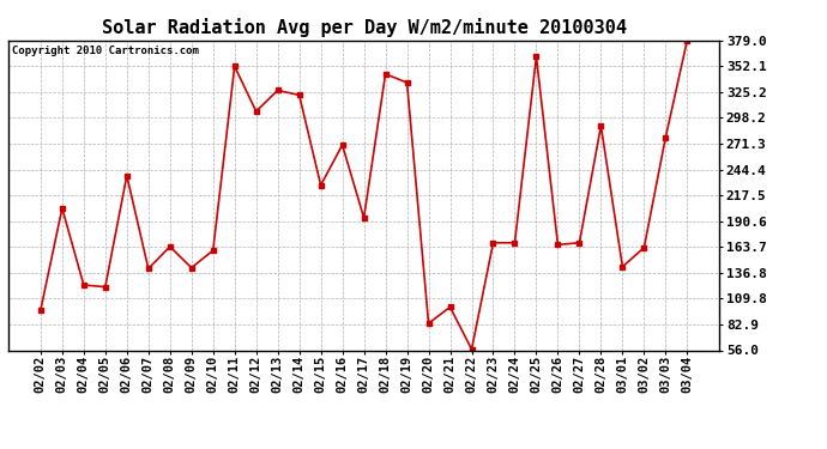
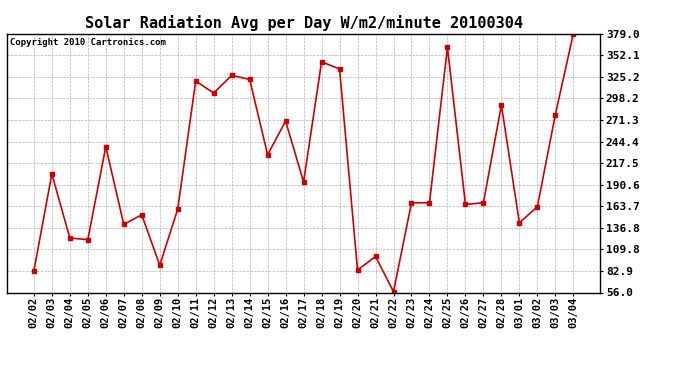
02/02: 98 -> 83
02/08: 164 -> 153
02/09: 142 -> 90
02/11: 352 -> 320
